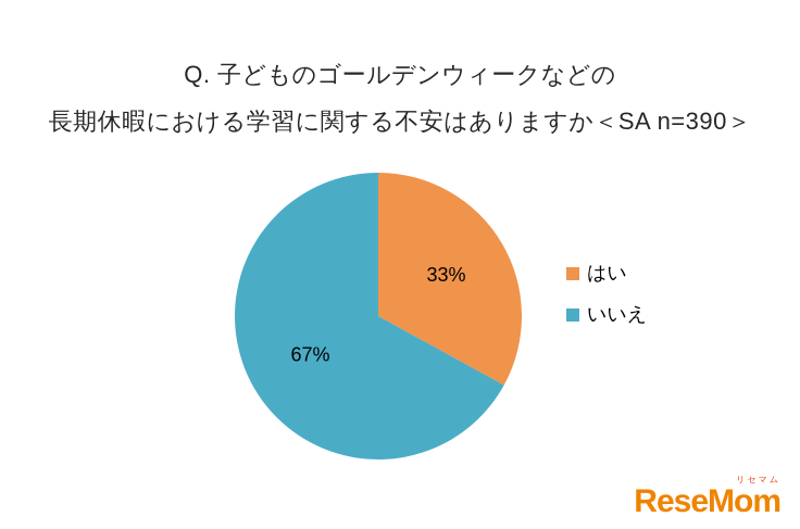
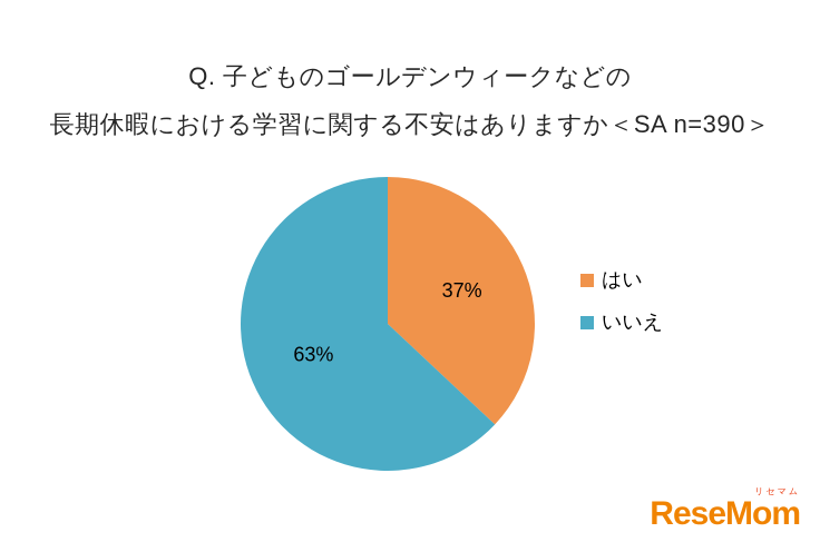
はい: 33% -> 37%
いいえ: 67% -> 63%
